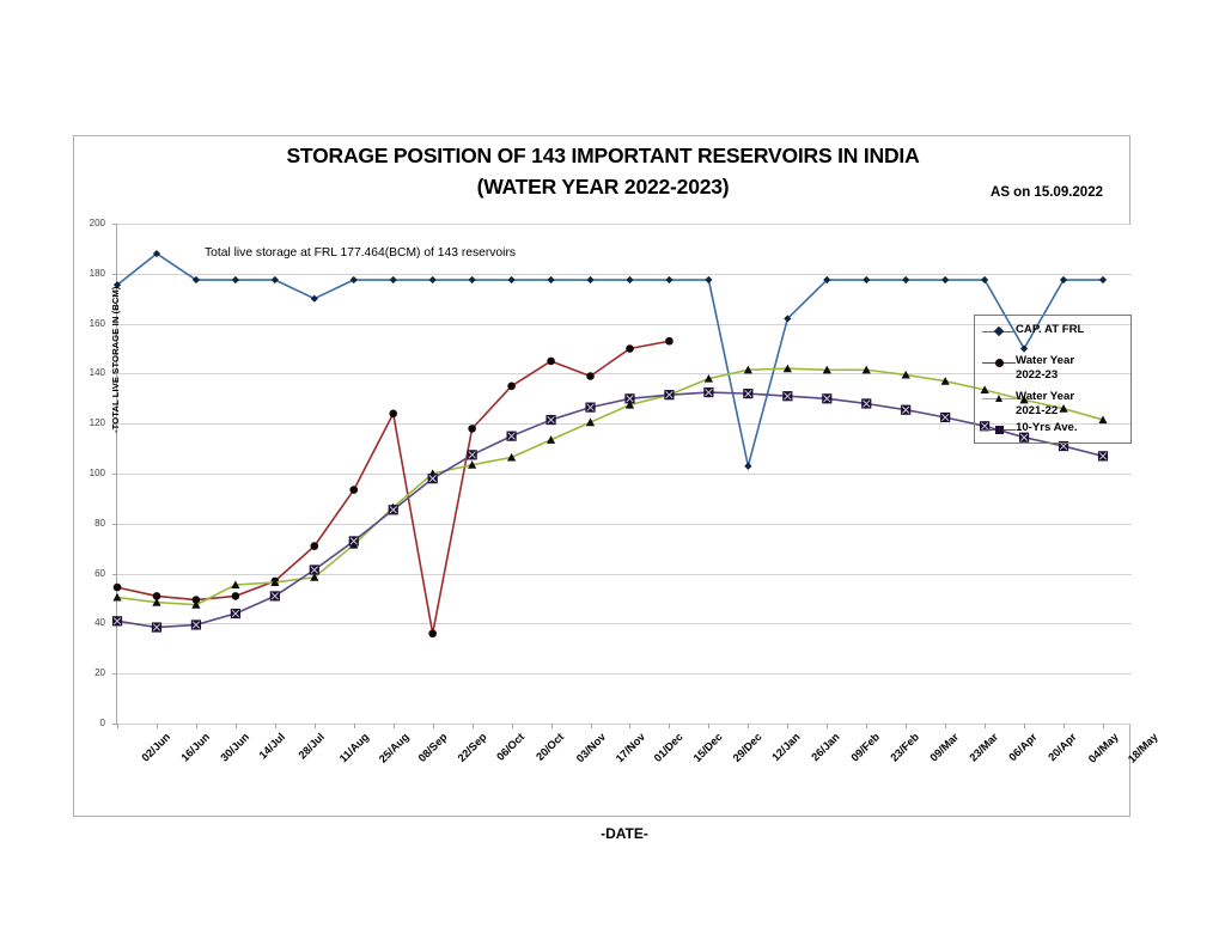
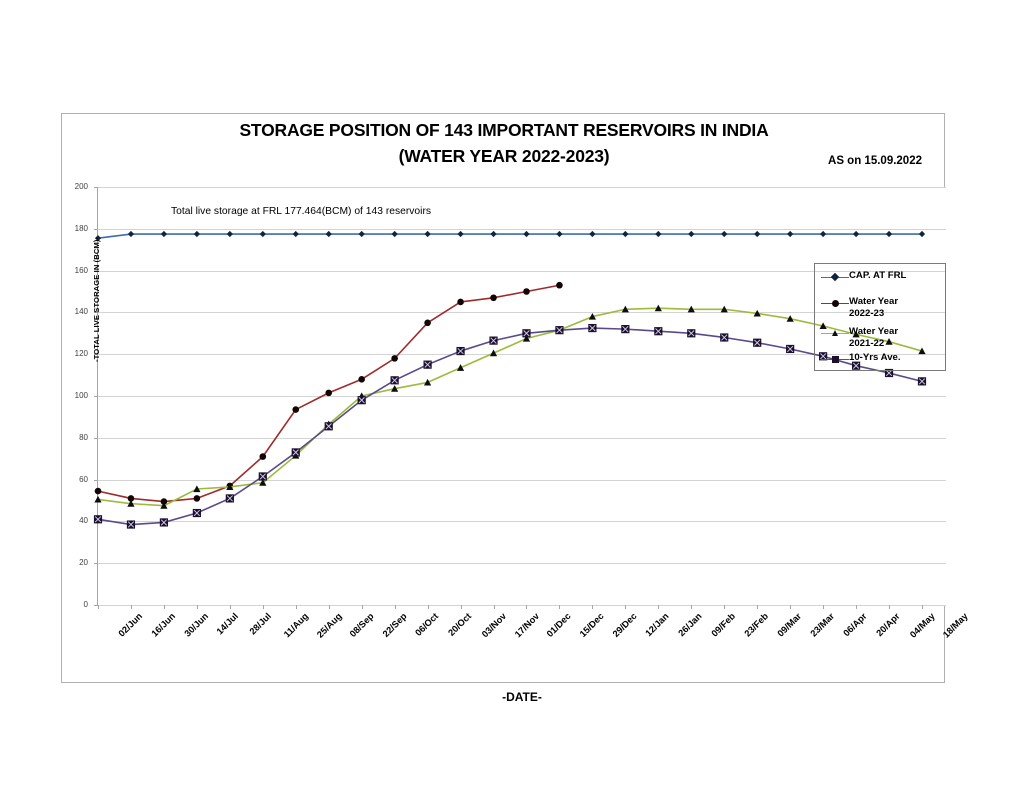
CAP. AT FRL/16/Jun: 188 -> 178
CAP. AT FRL/11/Aug: 170 -> 178
Water Year 2022-23/08/Sep: 124 -> 102
Water Year 2022-23/22/Sep: 36 -> 108
Water Year 2022-23/17/Nov: 139 -> 147
CAP. AT FRL/12/Jan: 103 -> 178
CAP. AT FRL/26/Jan: 162 -> 178
CAP. AT FRL/20/Apr: 150 -> 178
